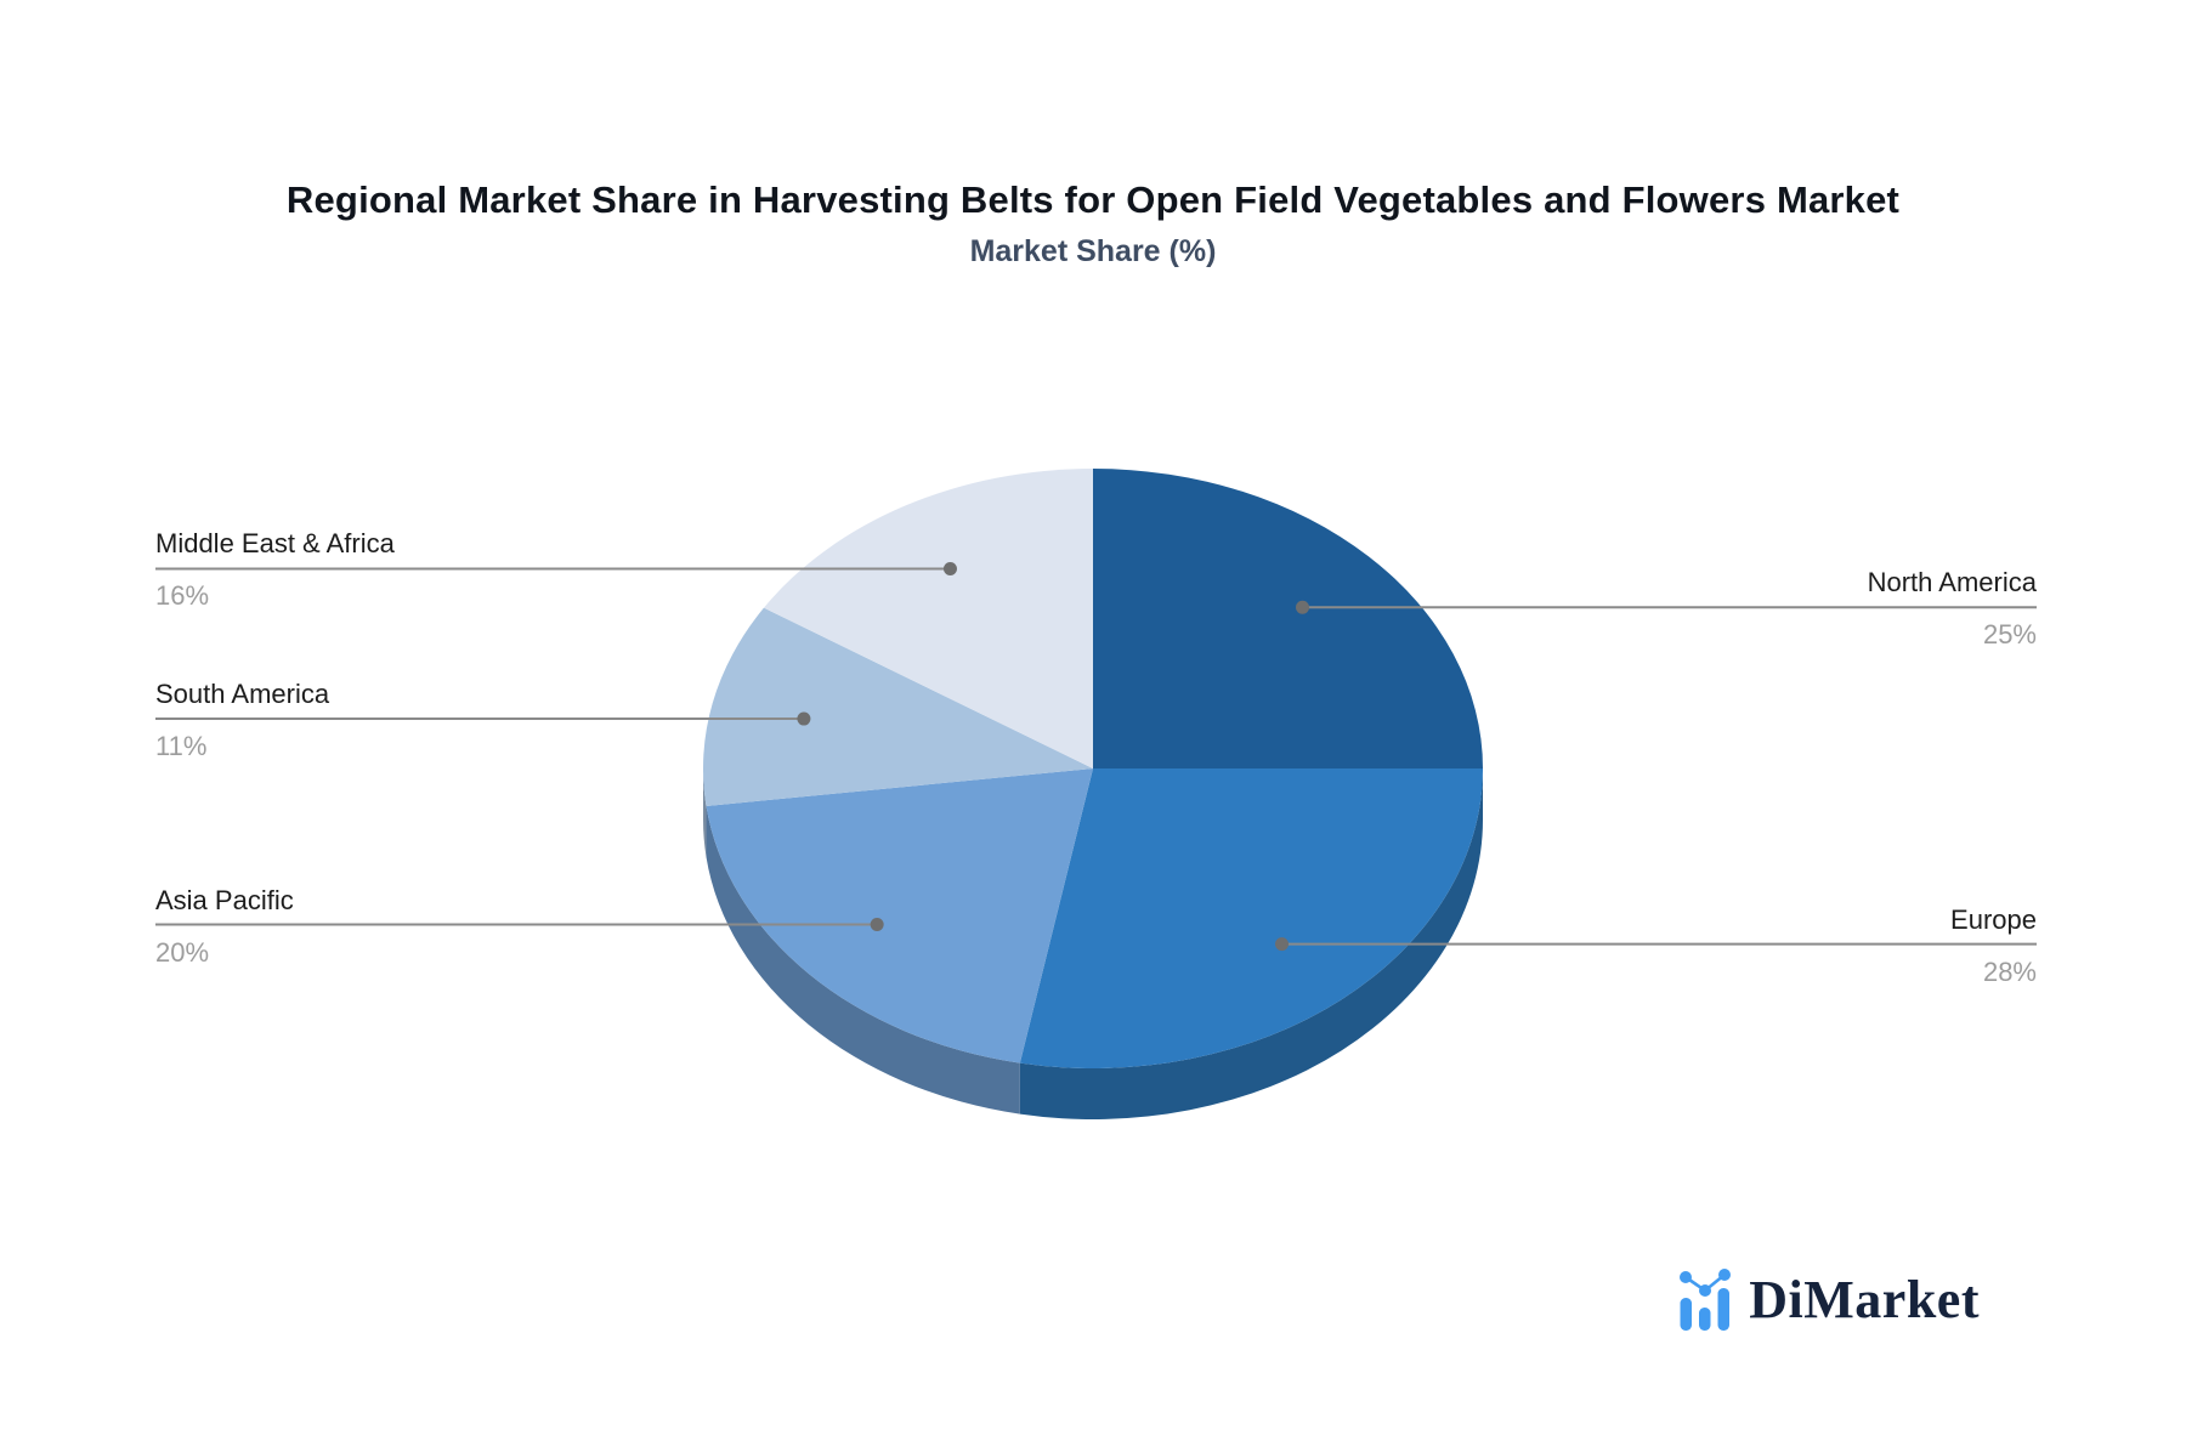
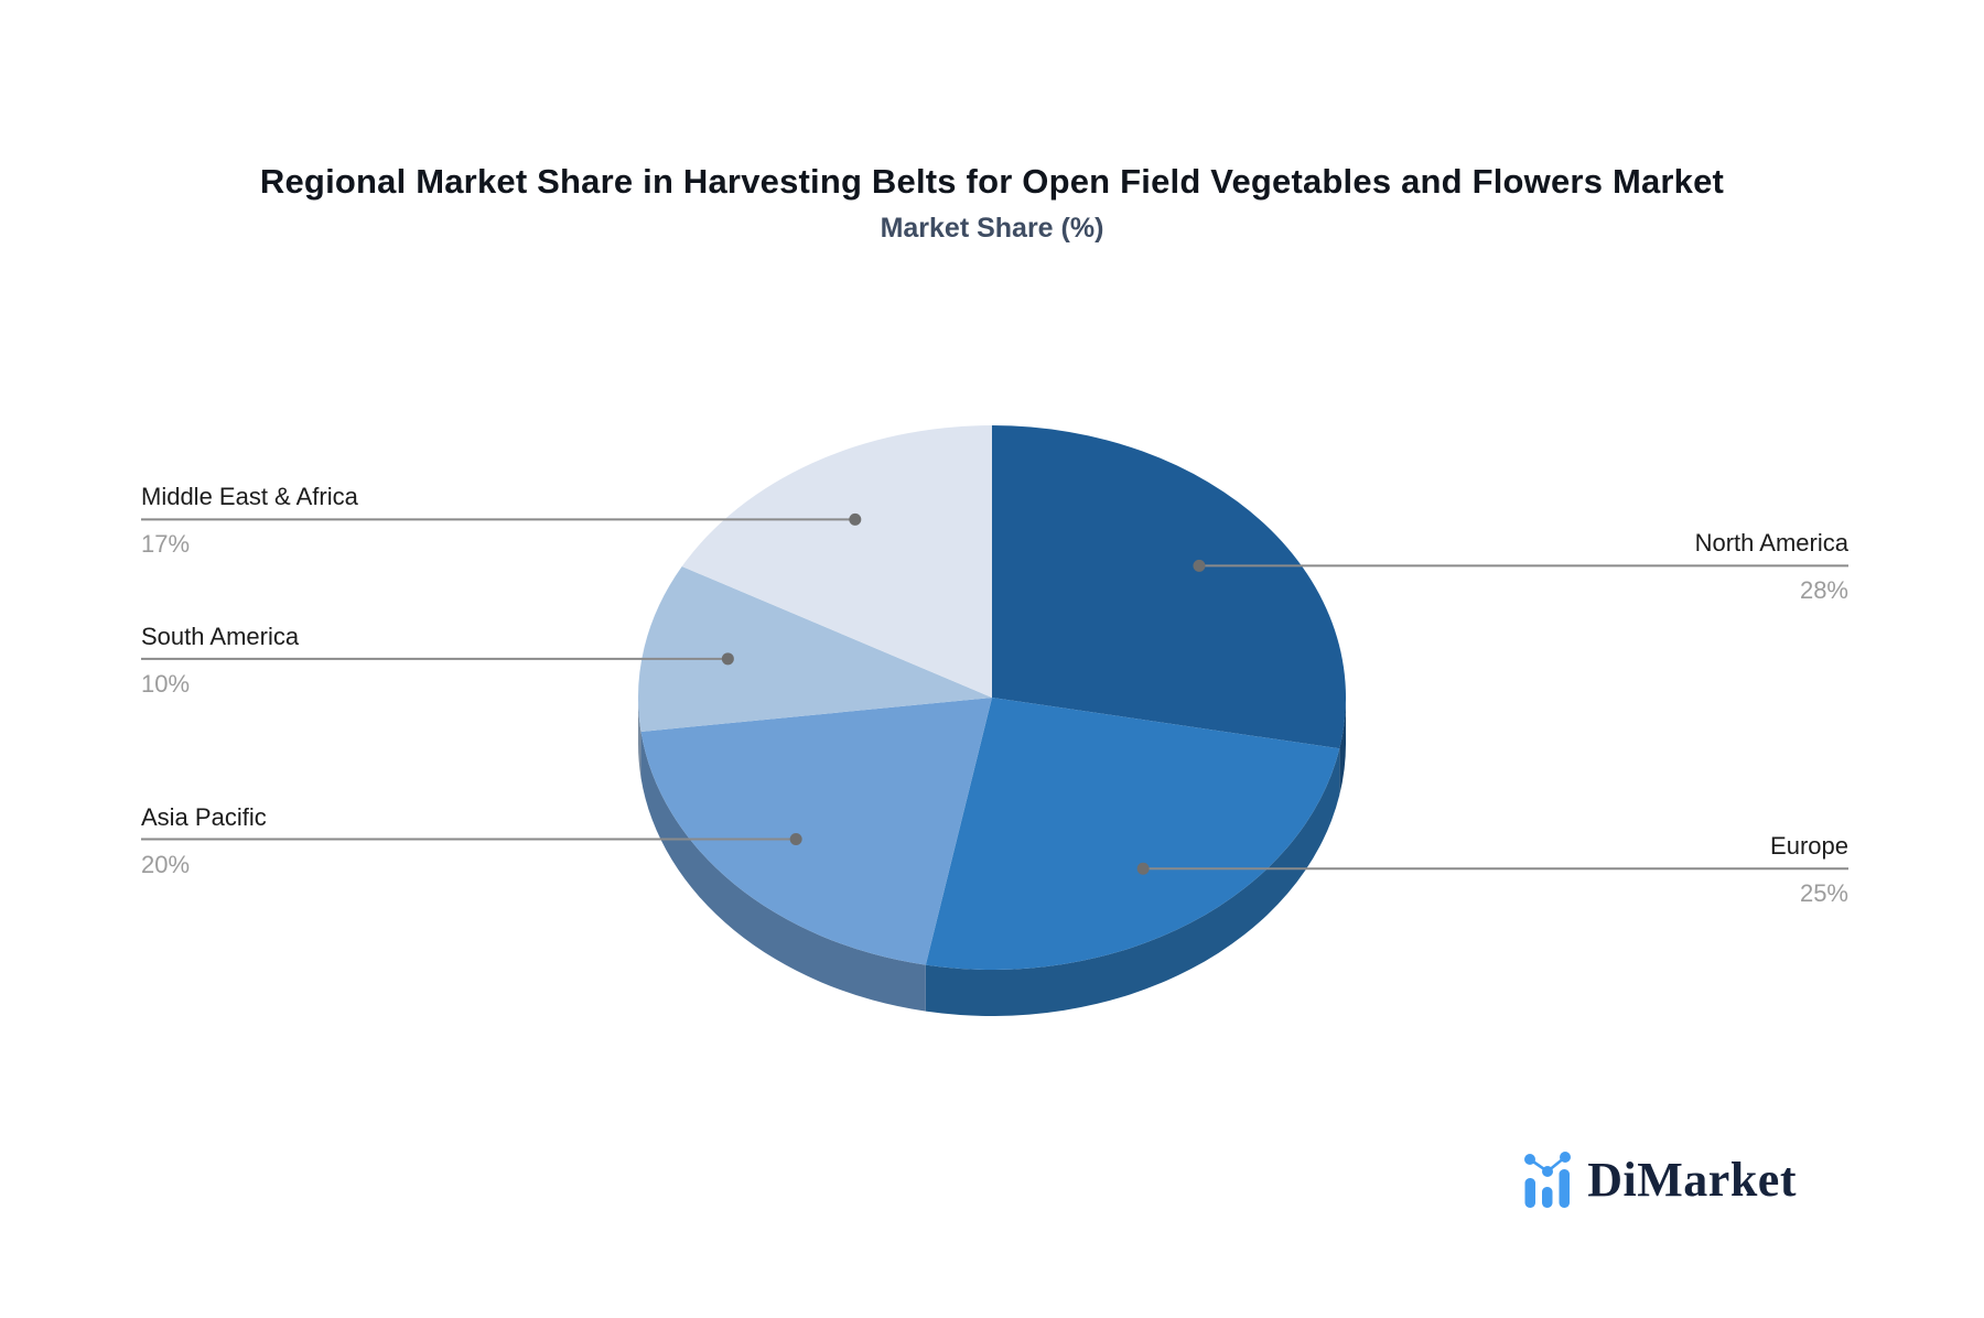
North America: 25% -> 28%
Europe: 28% -> 25%
South America: 11% -> 10%
Middle East & Africa: 16% -> 17%
